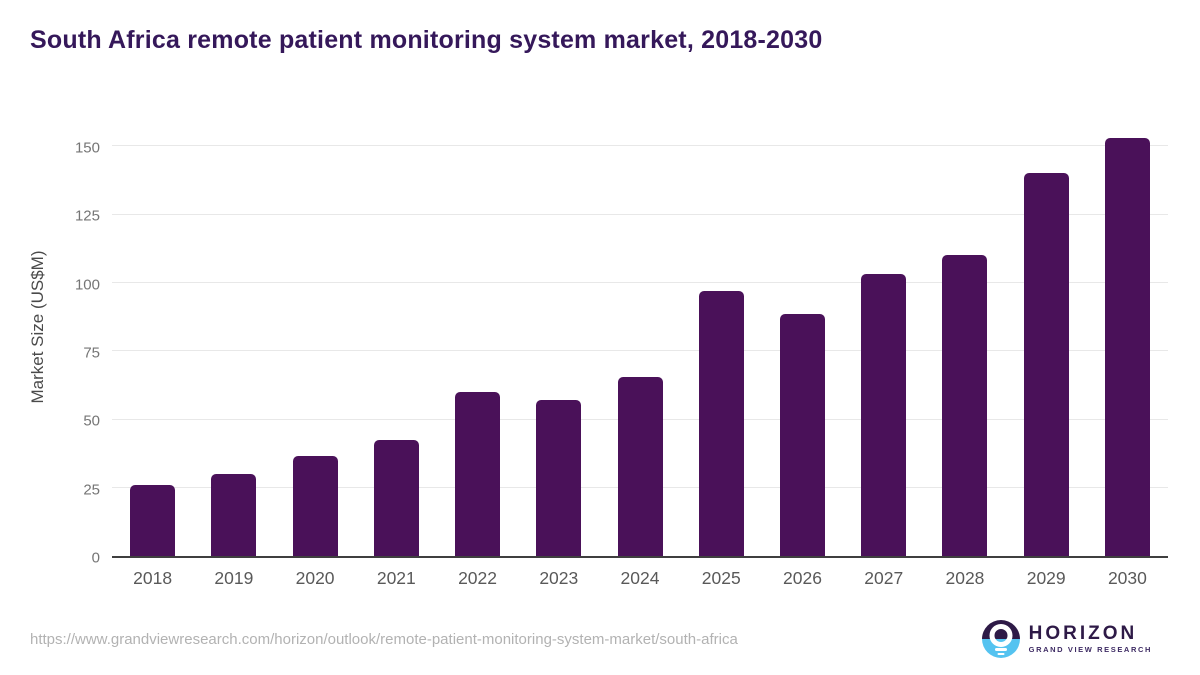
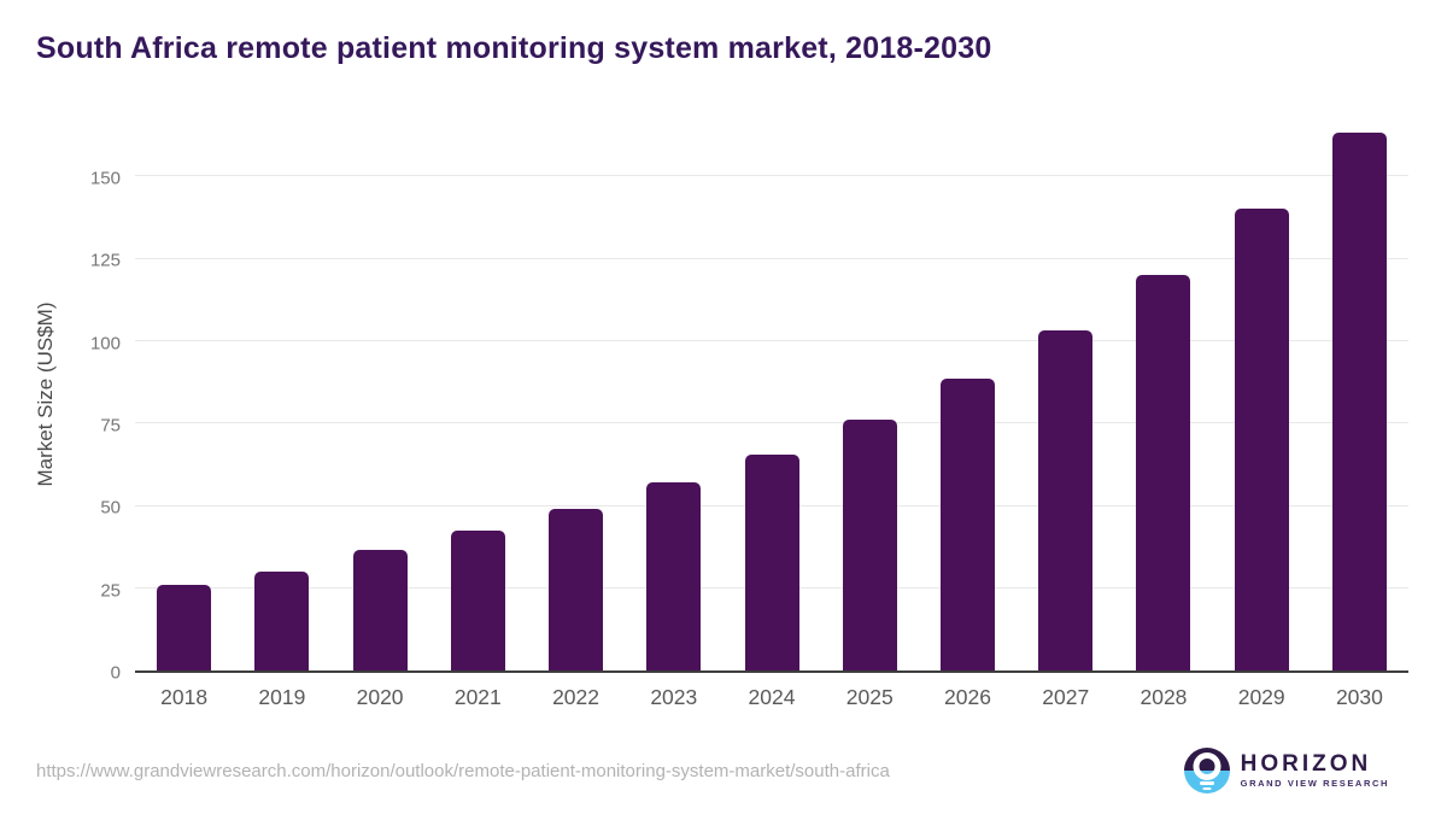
2022: 60 -> 49
2025: 97 -> 76
2028: 110 -> 120
2030: 153 -> 163
